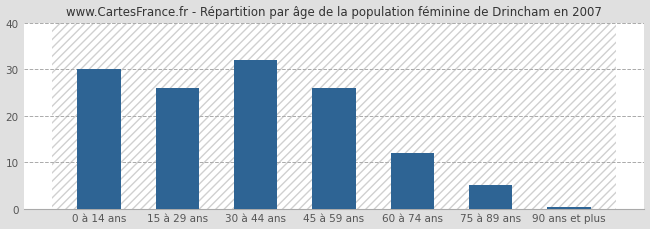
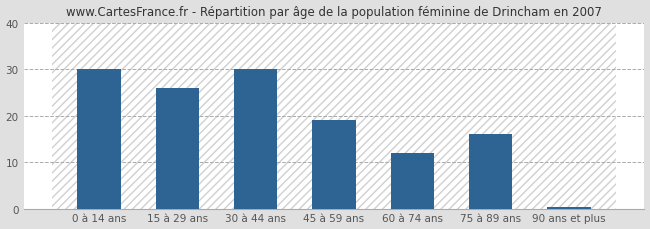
30 à 44 ans: 32.0 -> 30.0
45 à 59 ans: 26.0 -> 19.0
75 à 89 ans: 5.0 -> 16.0
